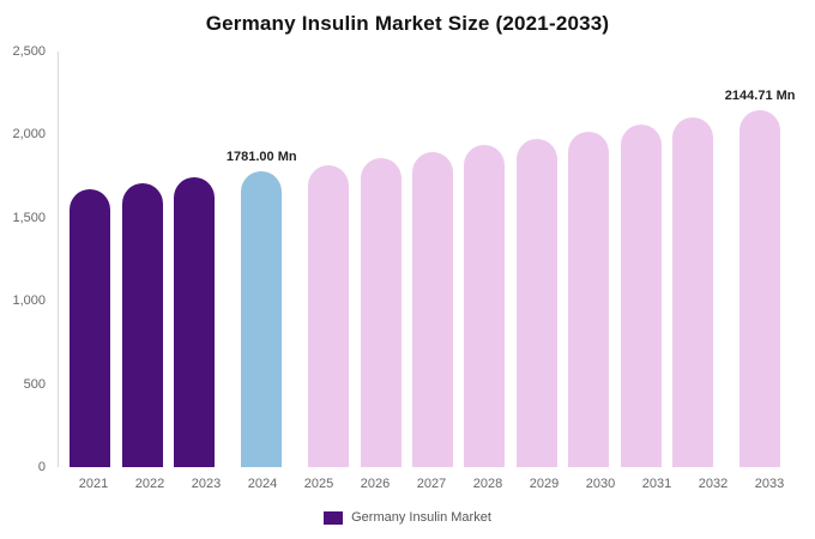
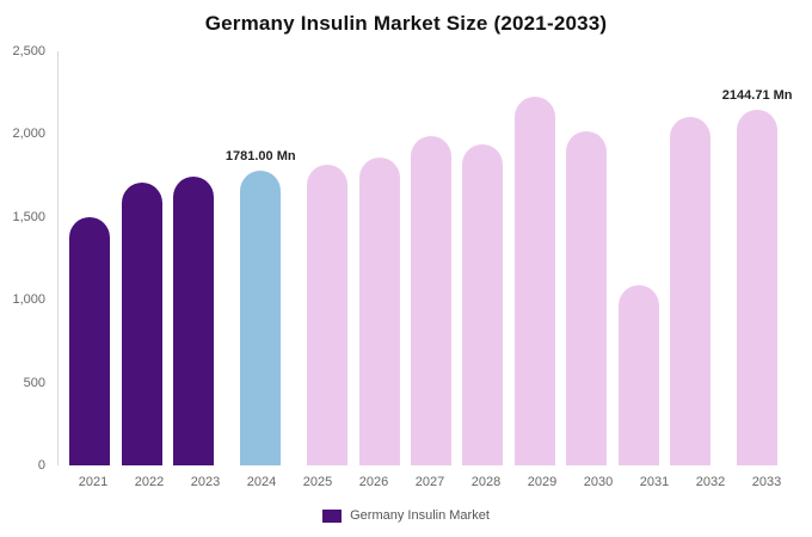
2021: 1670 -> 1500
2027: 1900 -> 1990
2029: 1980 -> 2230
2031: 2060 -> 1090
